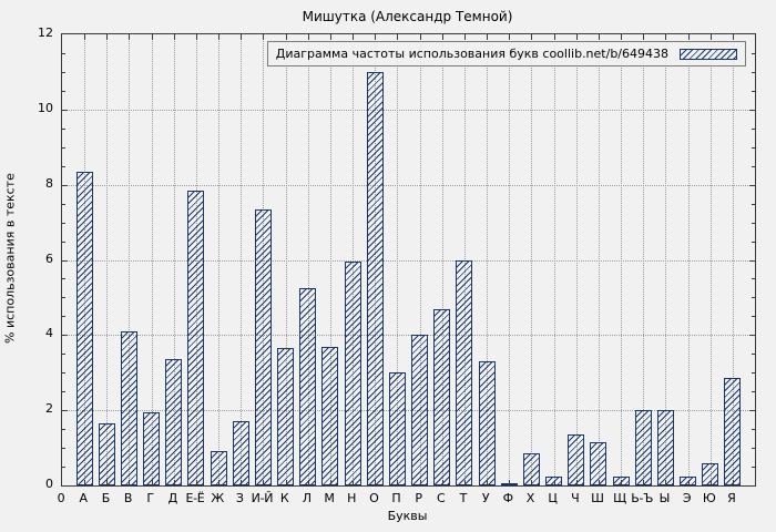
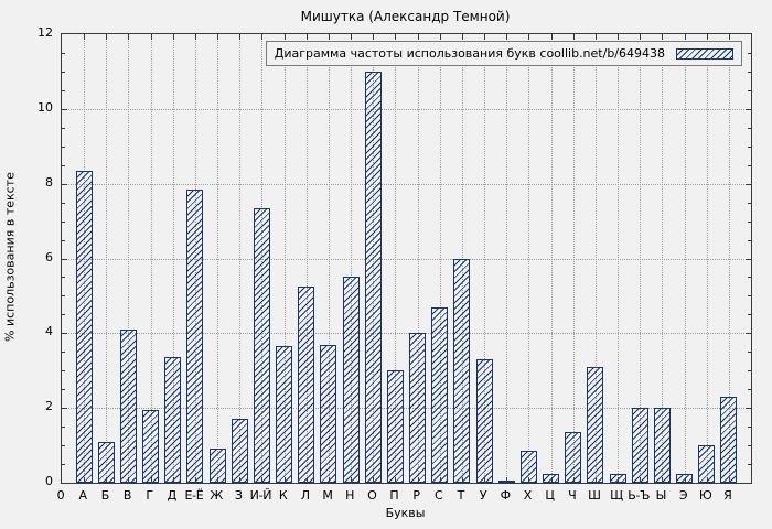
Б: 1.6 -> 1.1
Н: 6.0 -> 5.5
Ш: 1.1 -> 3.1
Ю: 0.6 -> 1.0
Я: 2.9 -> 2.3
